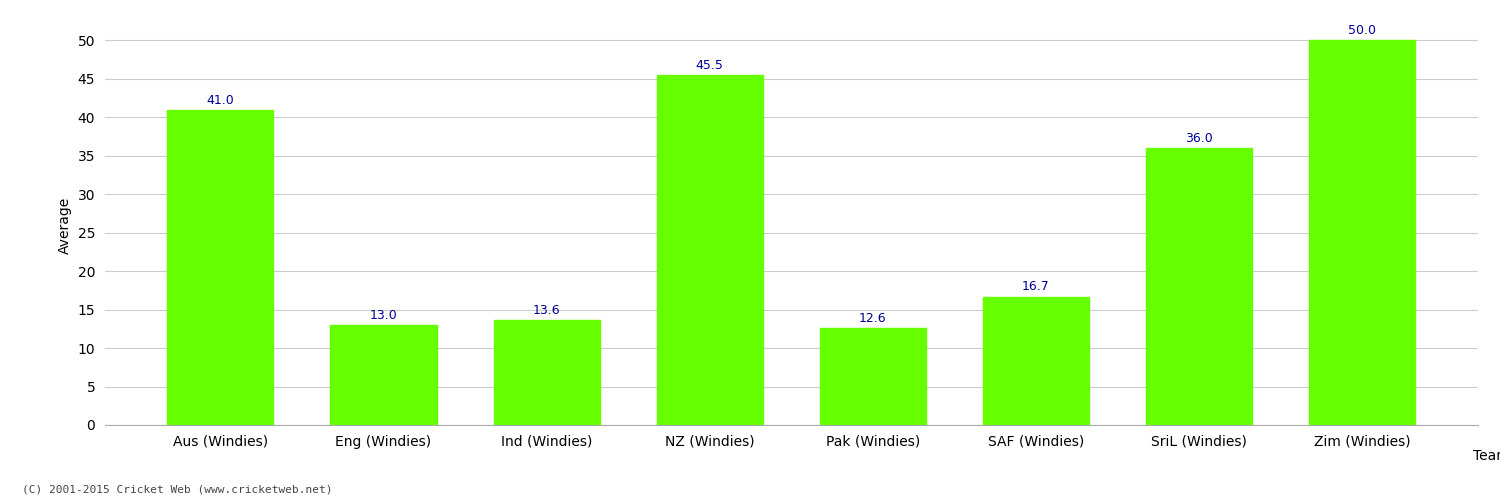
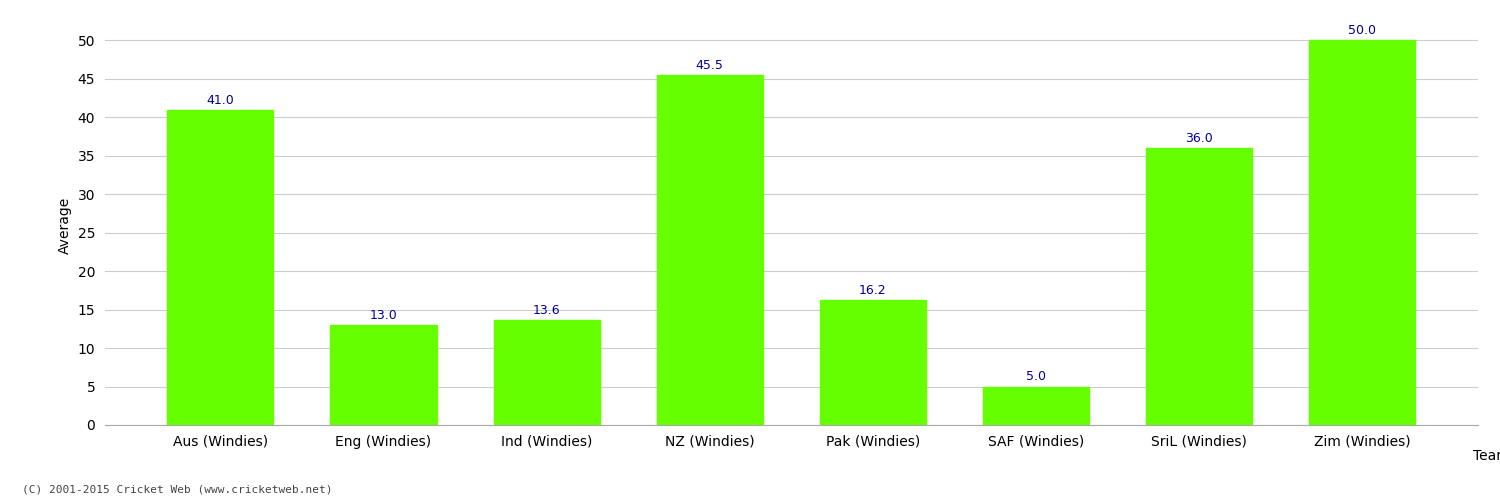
Pak (Windies): 12.6 -> 16.2
SAF (Windies): 16.7 -> 5.0
